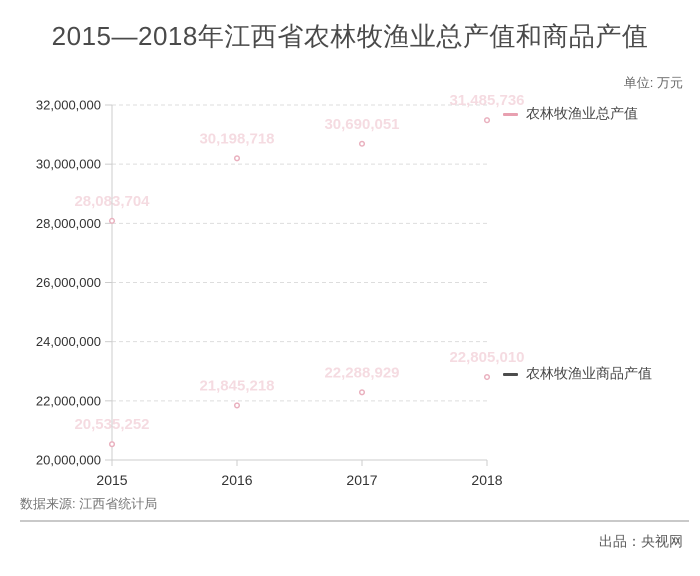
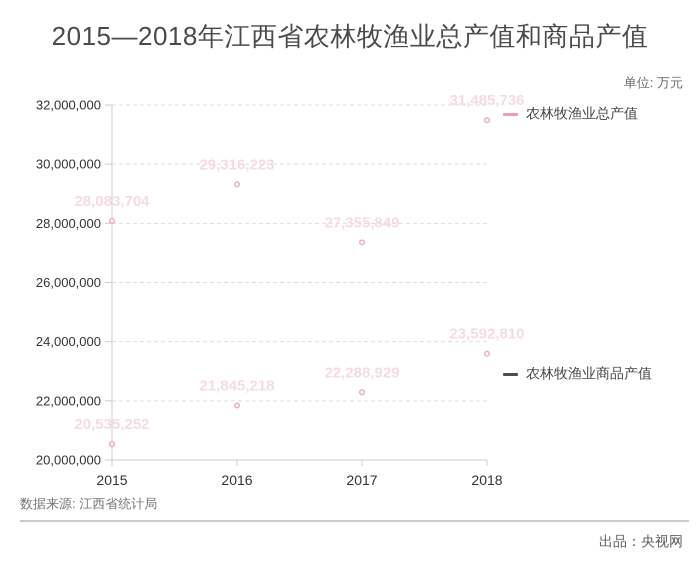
农林牧渔业总产值/2016: 30,198,718 -> 29,316,223
农林牧渔业总产值/2017: 30,690,051 -> 27,355,849
农林牧渔业商品产值/2018: 22,805,010 -> 23,592,810
